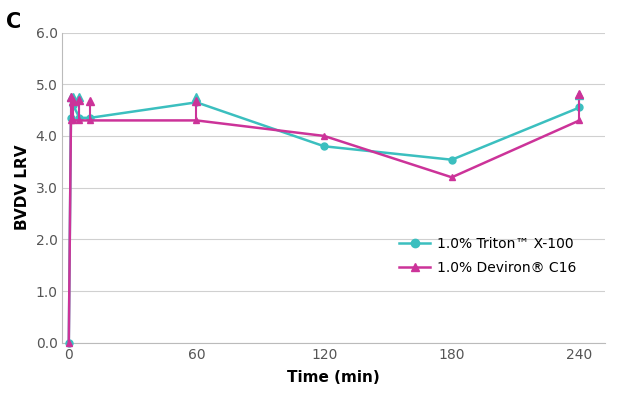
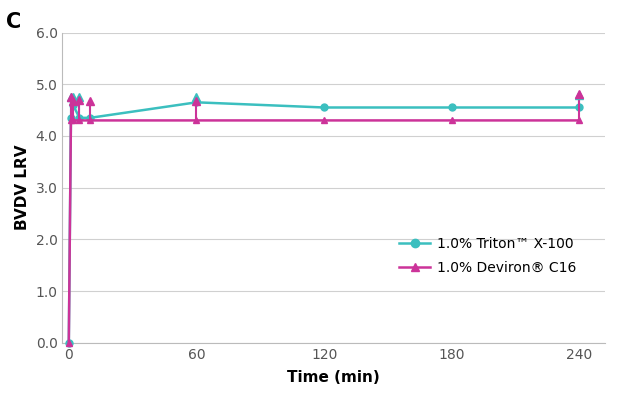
1.0% Triton™ X-100/120: 3.80 -> 4.55
1.0% Deviron® C16/120: 4.0 -> 4.3
1.0% Triton™ X-100/180: 3.54 -> 4.55
1.0% Deviron® C16/180: 3.2 -> 4.3
